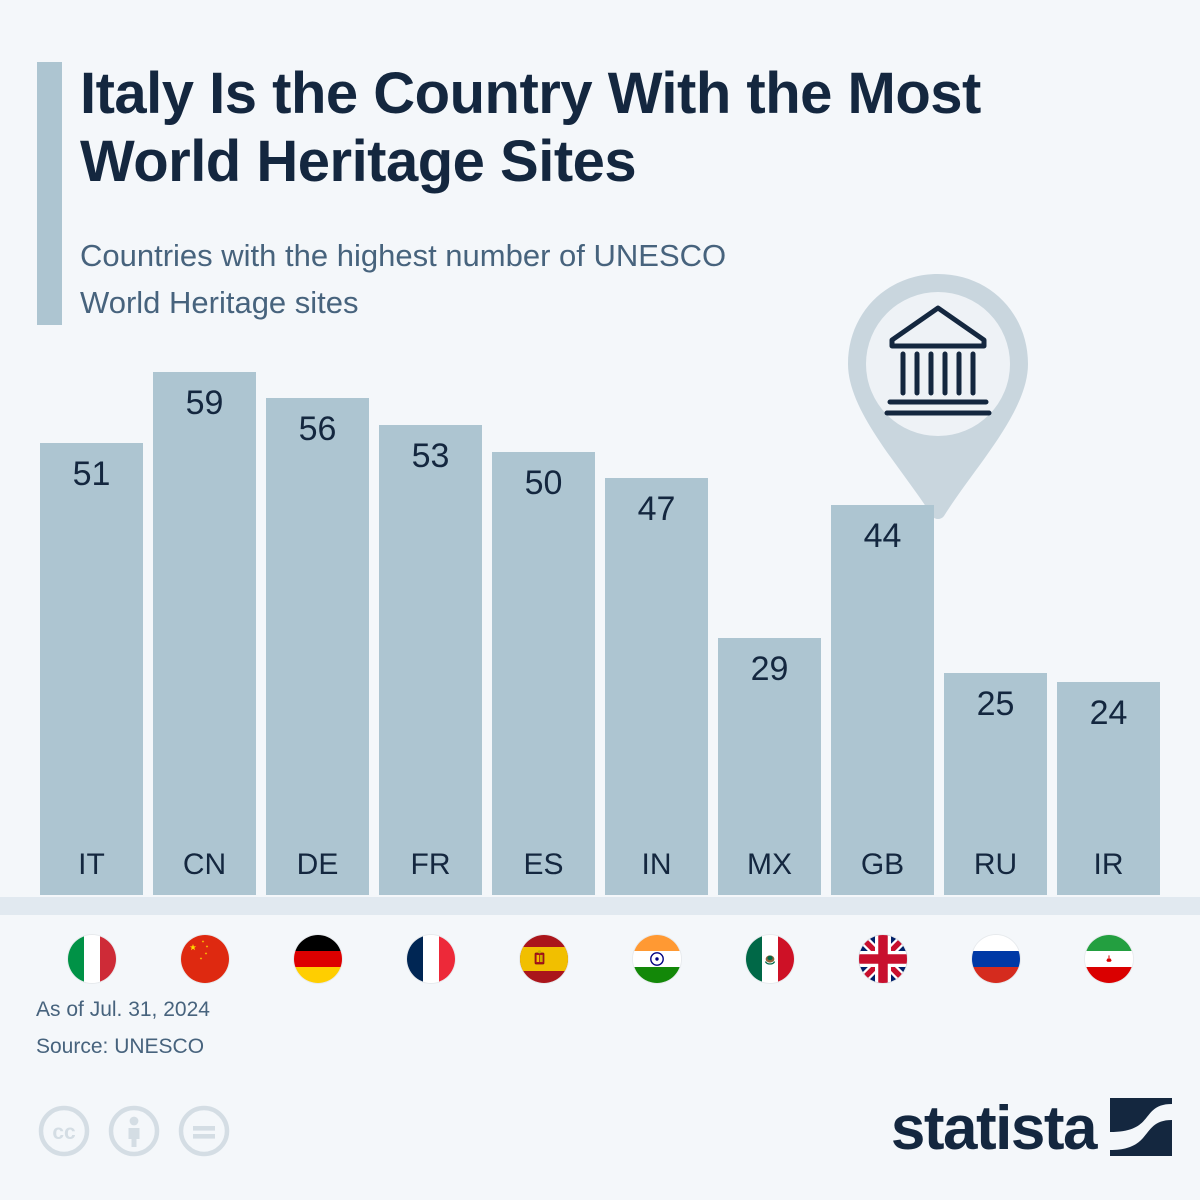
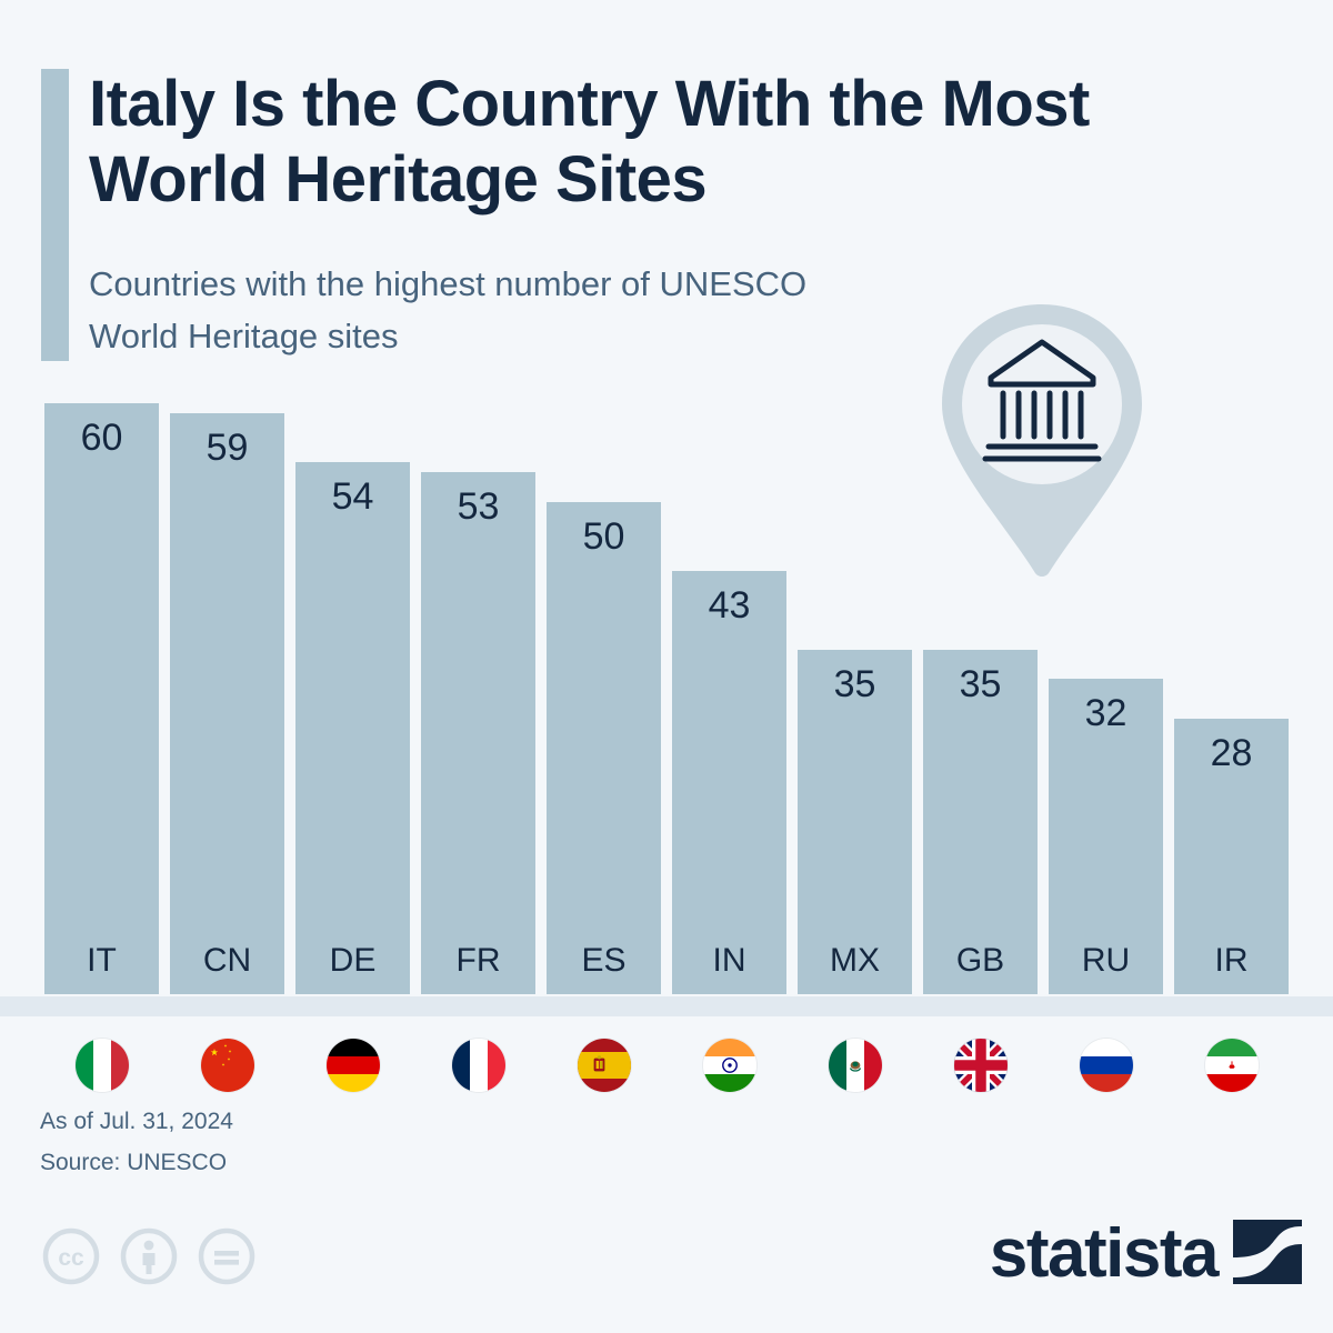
IT: 51 -> 60
DE: 56 -> 54
IN: 47 -> 43
MX: 29 -> 35
GB: 44 -> 35
RU: 25 -> 32
IR: 24 -> 28
